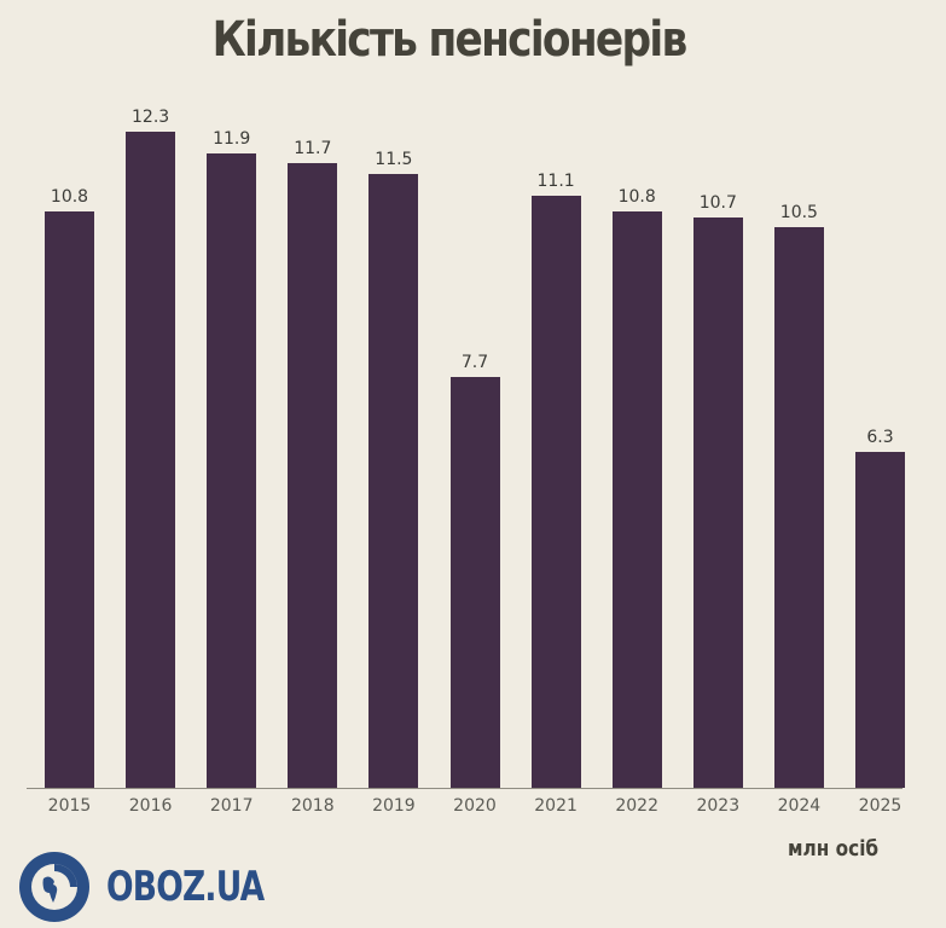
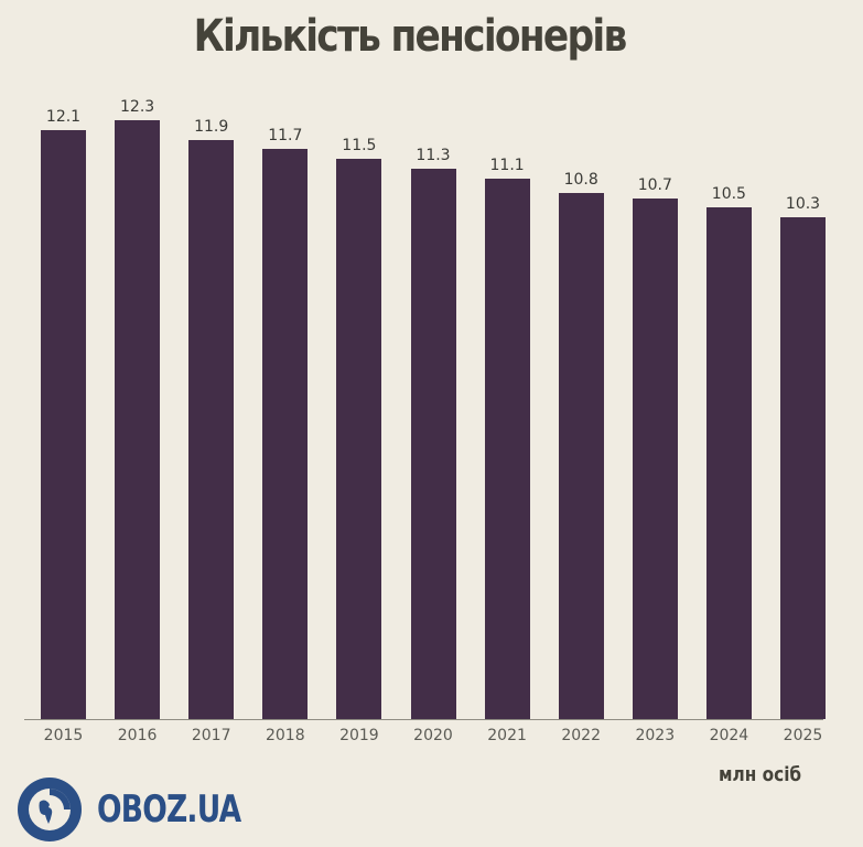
2015: 10.8 -> 12.1
2020: 7.7 -> 11.3
2025: 6.3 -> 10.3
